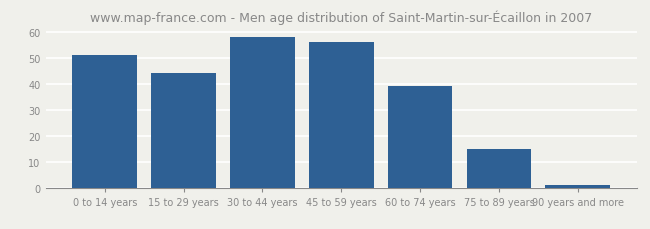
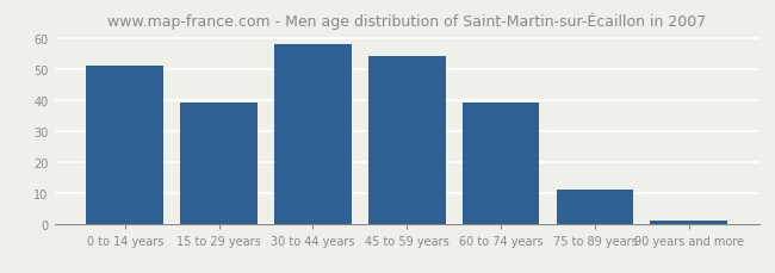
15 to 29 years: 44 -> 39
45 to 59 years: 56 -> 54
75 to 89 years: 15 -> 11
